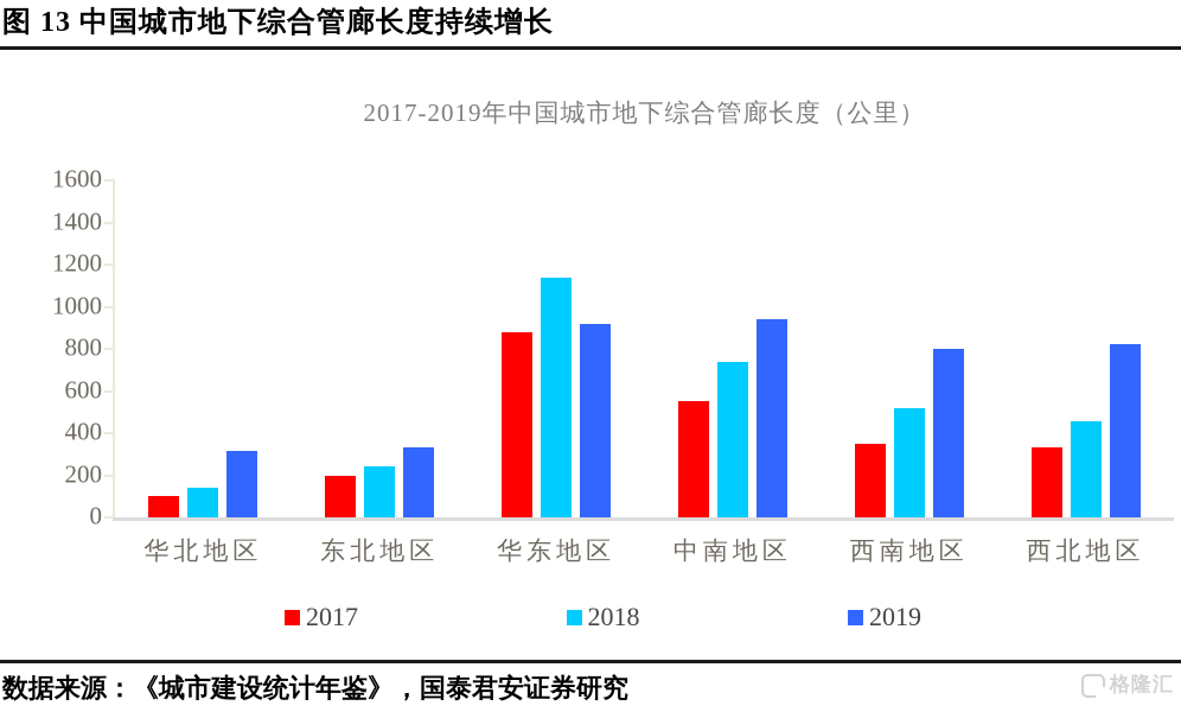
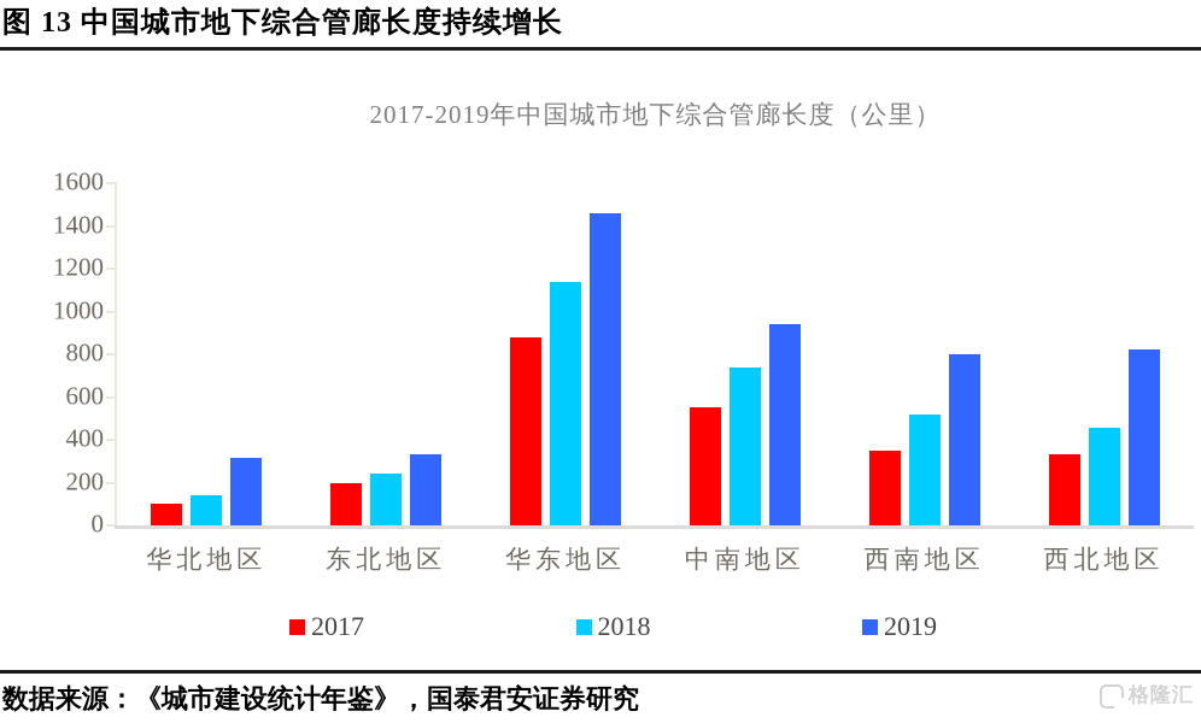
2019/华东地区: 920 -> 1460
